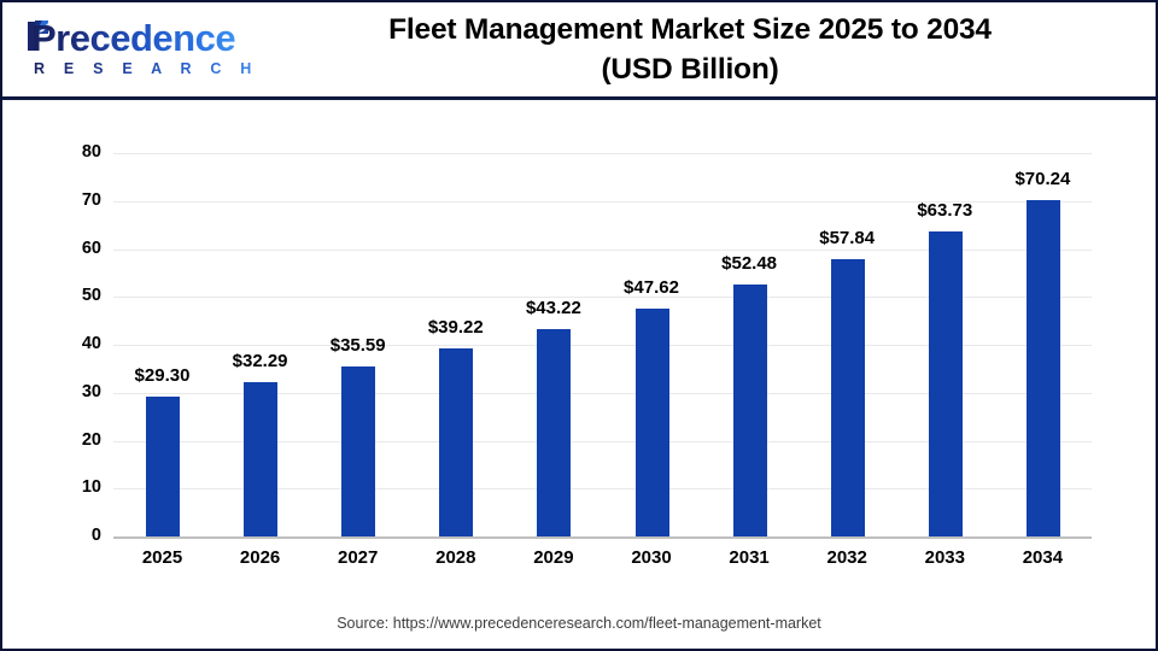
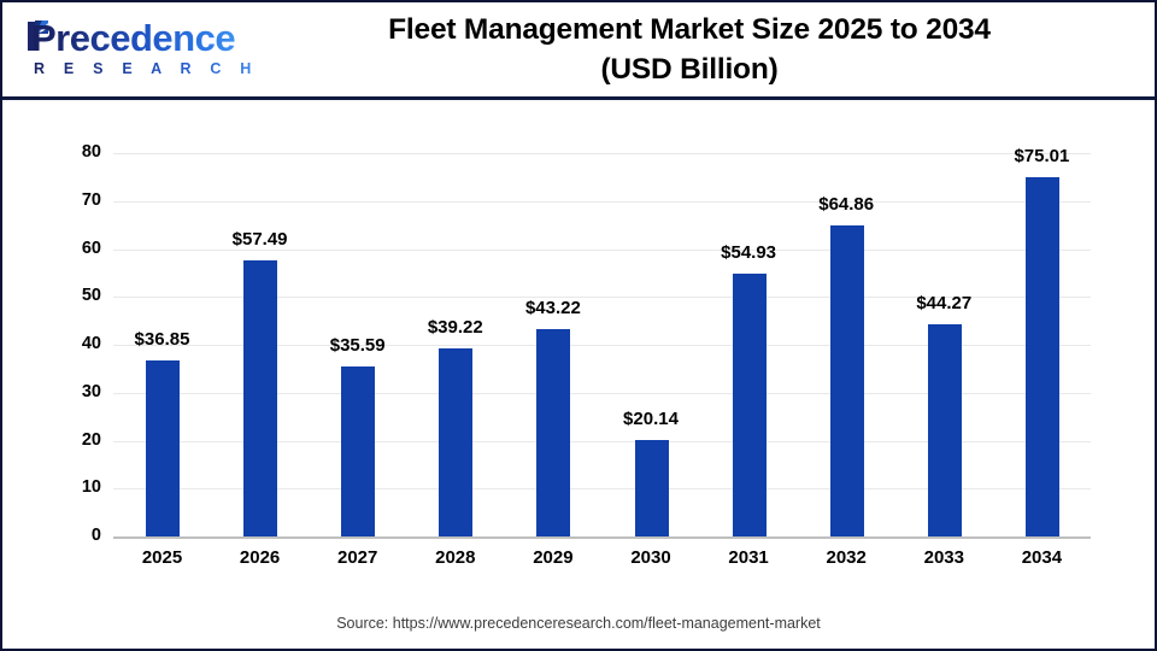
2025: $29.30 -> $36.85
2026: $32.29 -> $57.49
2030: $47.62 -> $20.14
2031: $52.48 -> $54.93
2032: $57.84 -> $64.86
2033: $63.73 -> $44.27
2034: $70.24 -> $75.01
